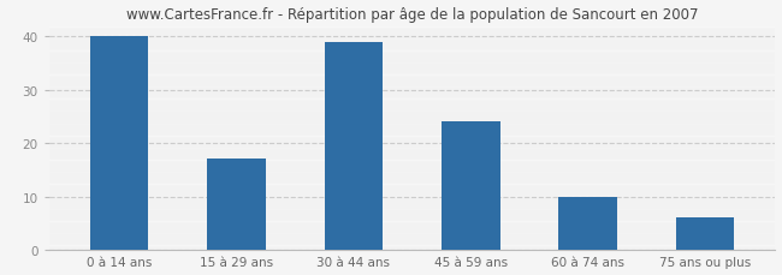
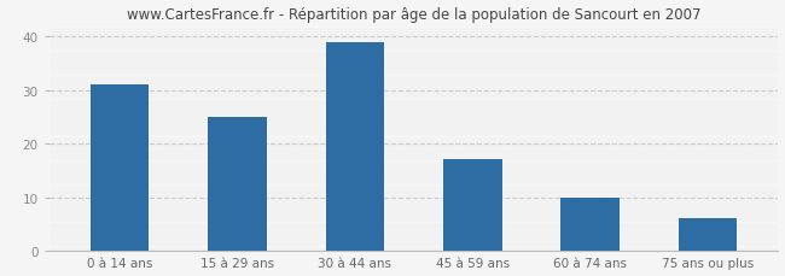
0 à 14 ans: 40 -> 31
15 à 29 ans: 17 -> 25
45 à 59 ans: 24 -> 17
